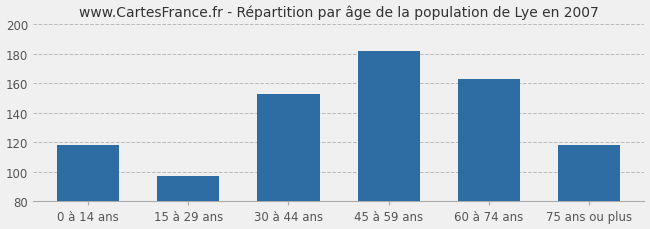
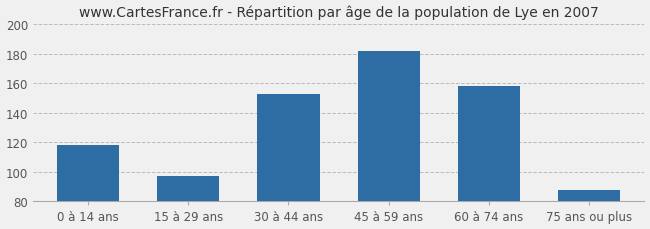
60 à 74 ans: 163 -> 158
75 ans ou plus: 118 -> 88
